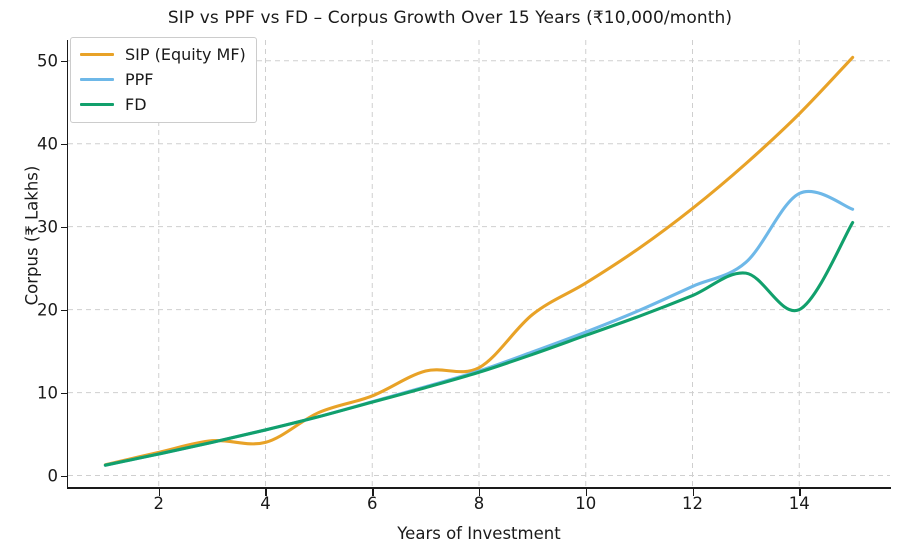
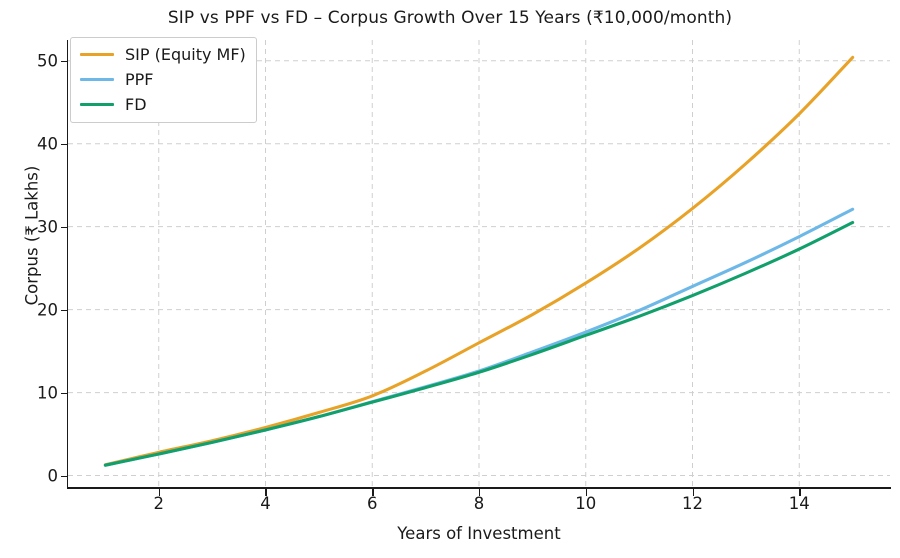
SIP (Equity MF)/4: 4 -> 6
SIP (Equity MF)/8: 13 -> 16
PPF/14: 34 -> 29
FD/14: 20 -> 27
